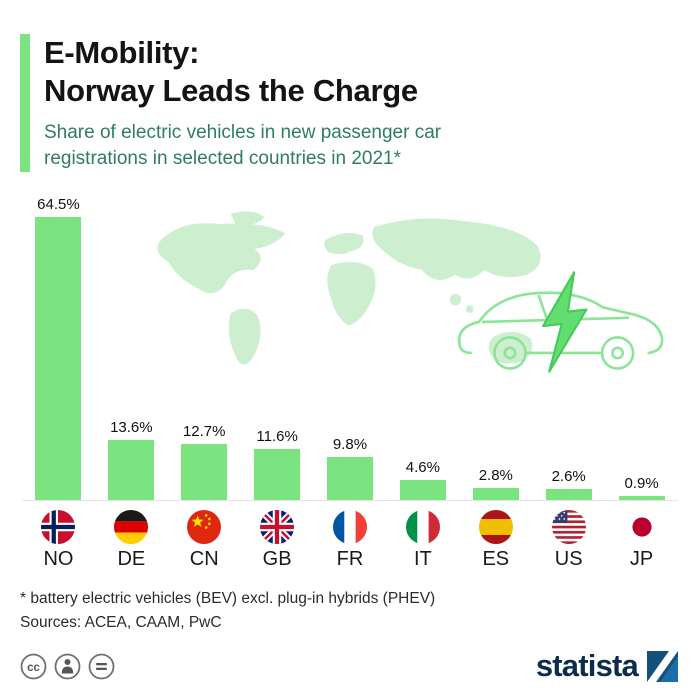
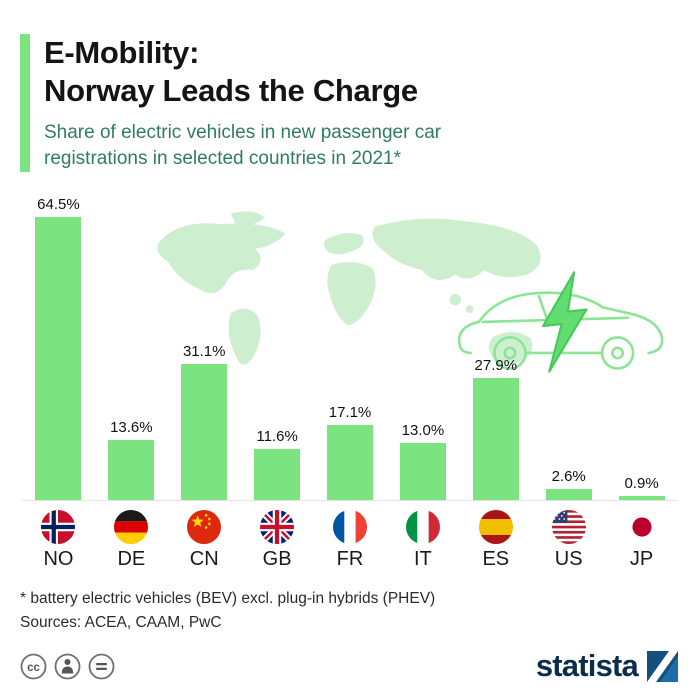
CN: 12.7% -> 31.1%
FR: 9.8% -> 17.1%
IT: 4.6% -> 13.0%
ES: 2.8% -> 27.9%
